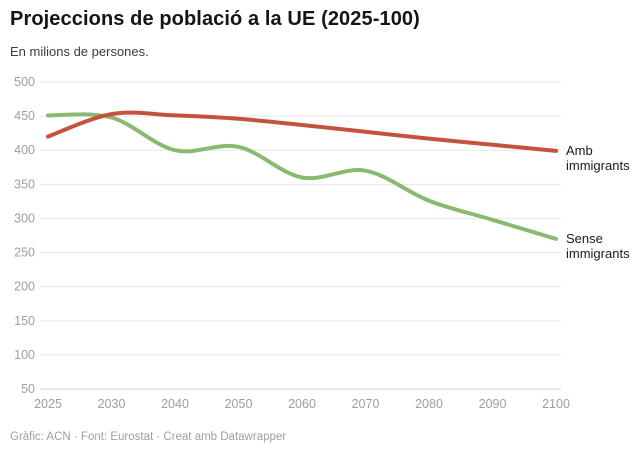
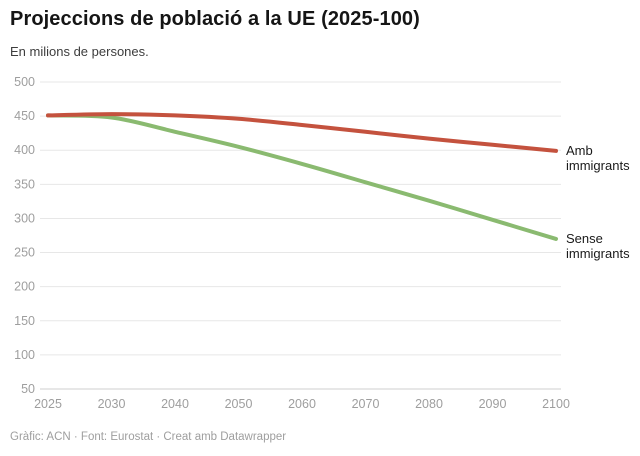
Amb immigrants/2025: 420 -> 450
Sense immigrants/2040: 400 -> 430
Sense immigrants/2060: 360 -> 380
Sense immigrants/2070: 370 -> 350
